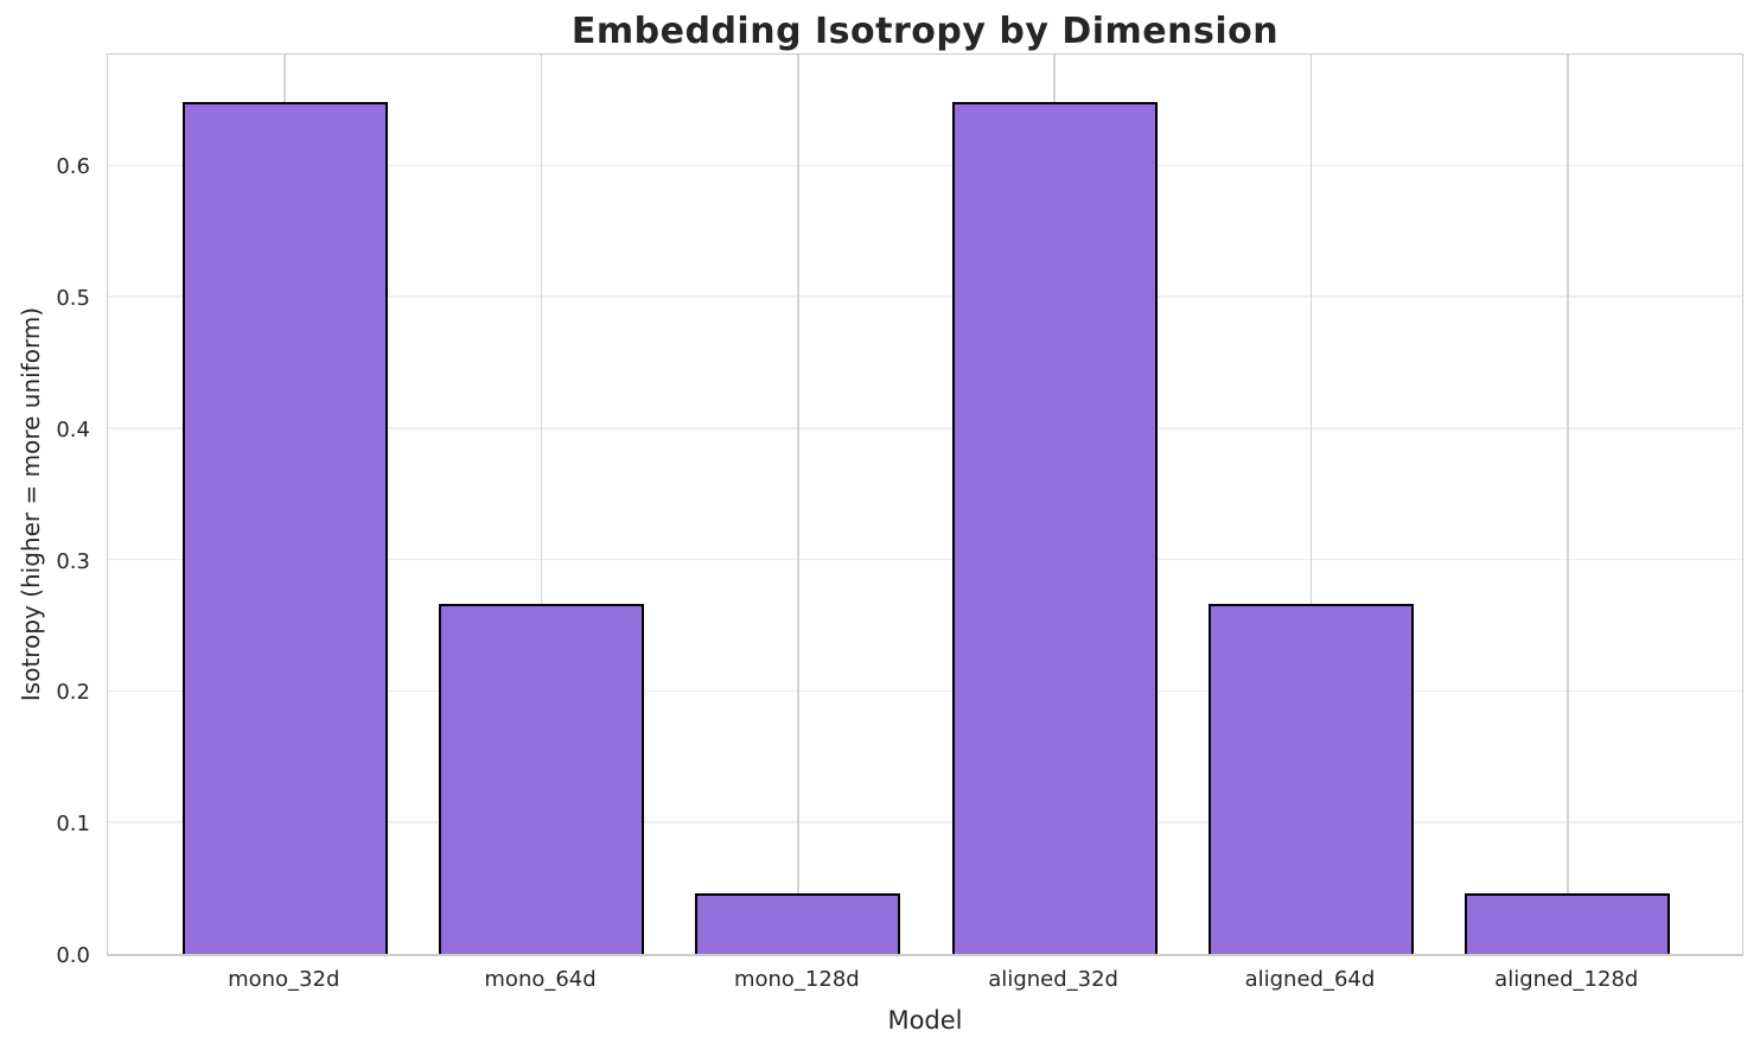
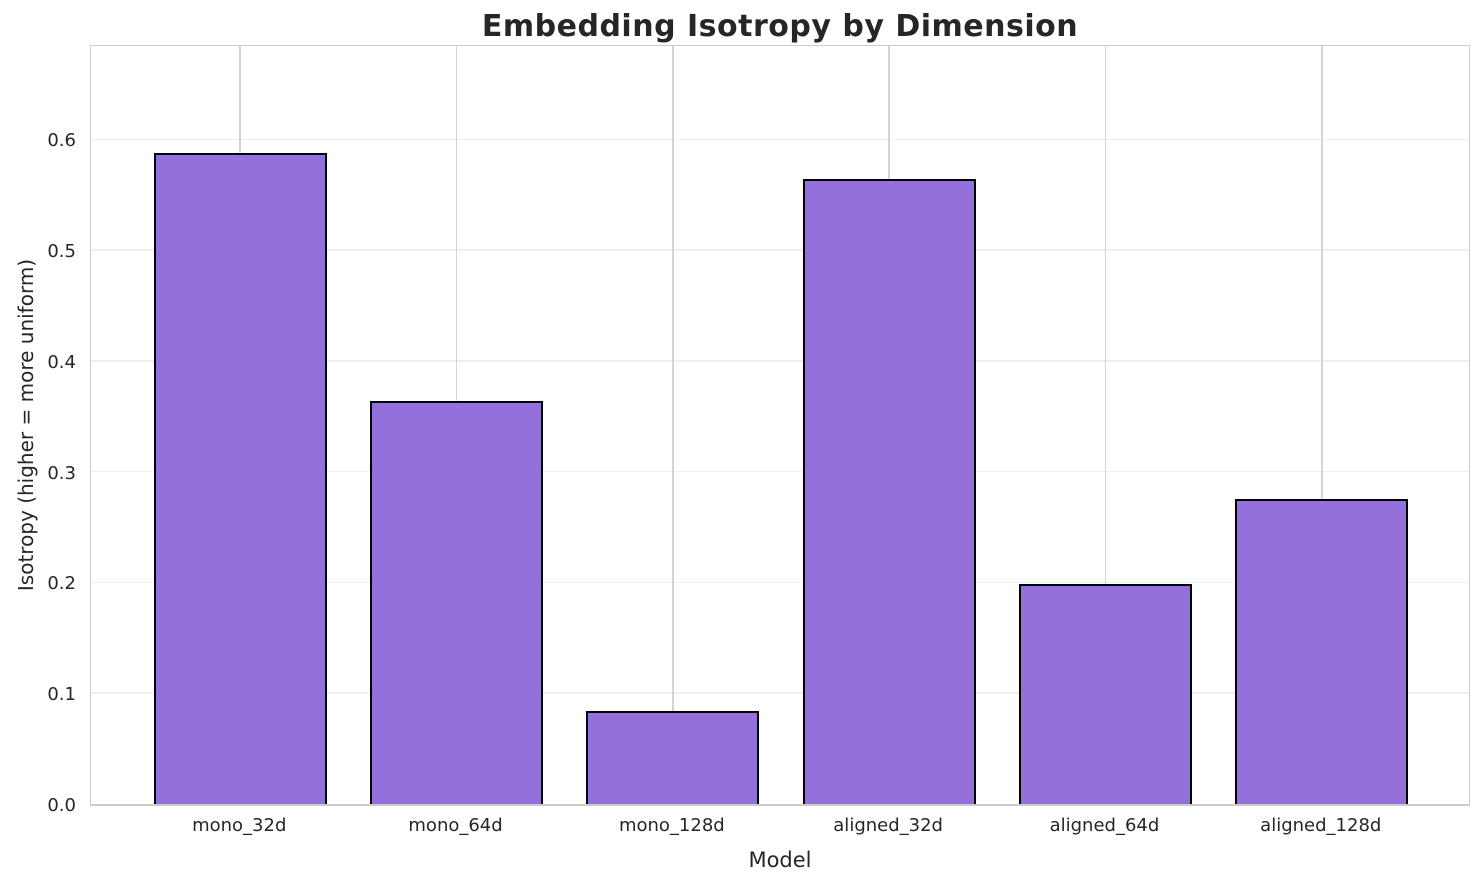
mono_32d: 0.648 -> 0.588
mono_64d: 0.266 -> 0.364
mono_128d: 0.046 -> 0.084
aligned_32d: 0.648 -> 0.564
aligned_64d: 0.266 -> 0.199
aligned_128d: 0.046 -> 0.275
